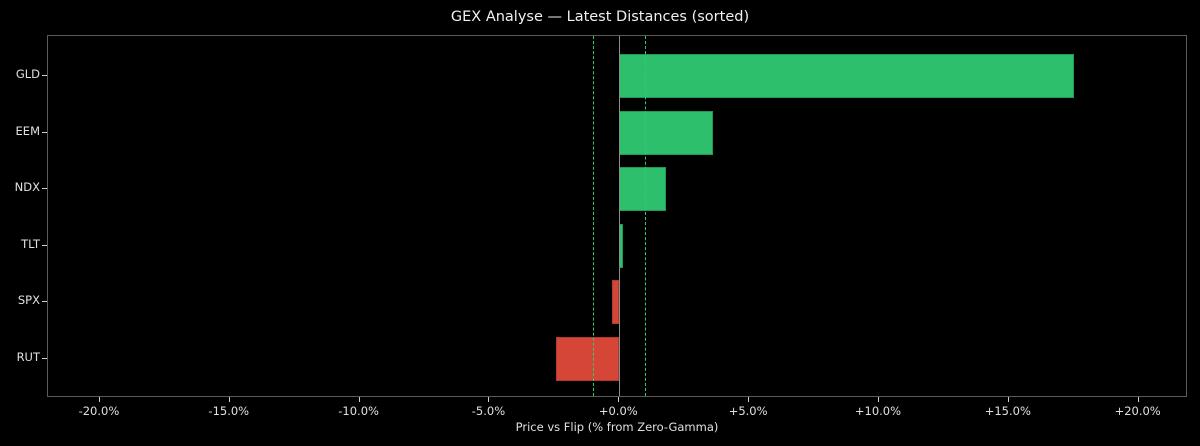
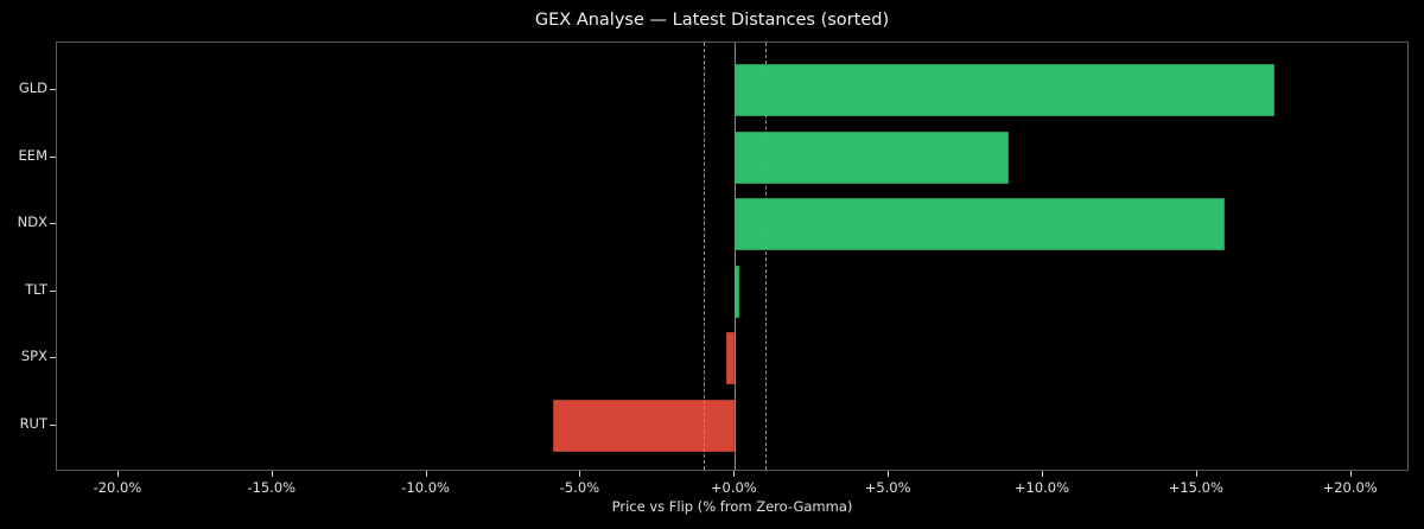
EEM: 3.6% -> 8.9%
NDX: 1.8% -> 15.9%
RUT: -2.5% -> -5.9%
